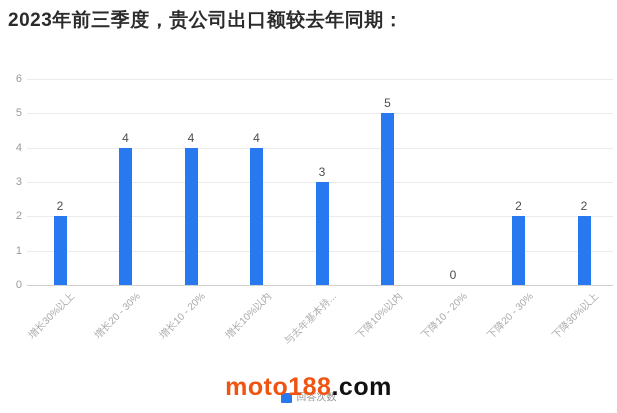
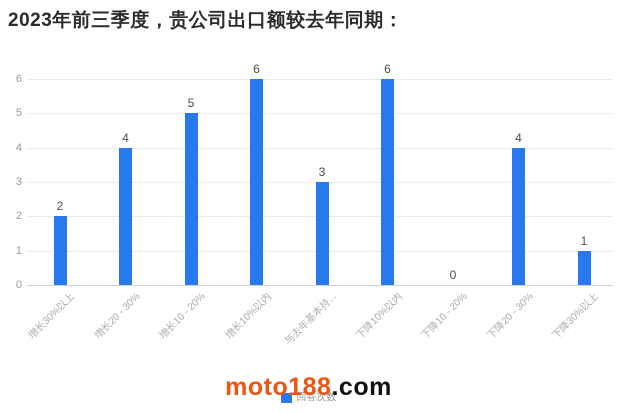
增长10 - 20%: 4 -> 5
增长10%以内: 4 -> 6
下降10%以内: 5 -> 6
下降20 - 30%: 2 -> 4
下降30%以上: 2 -> 1
